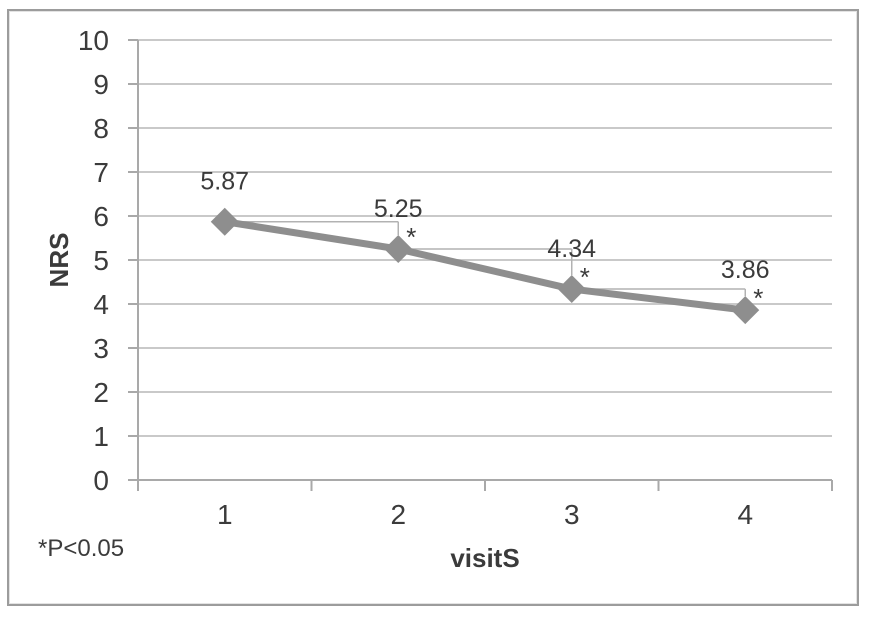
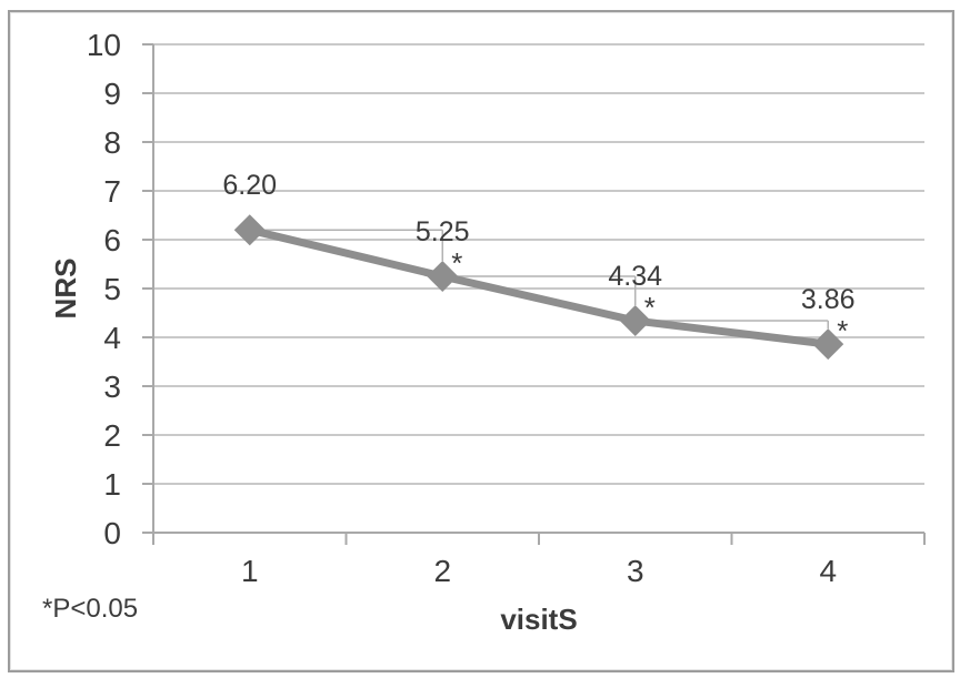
1: 5.87 -> 6.20
